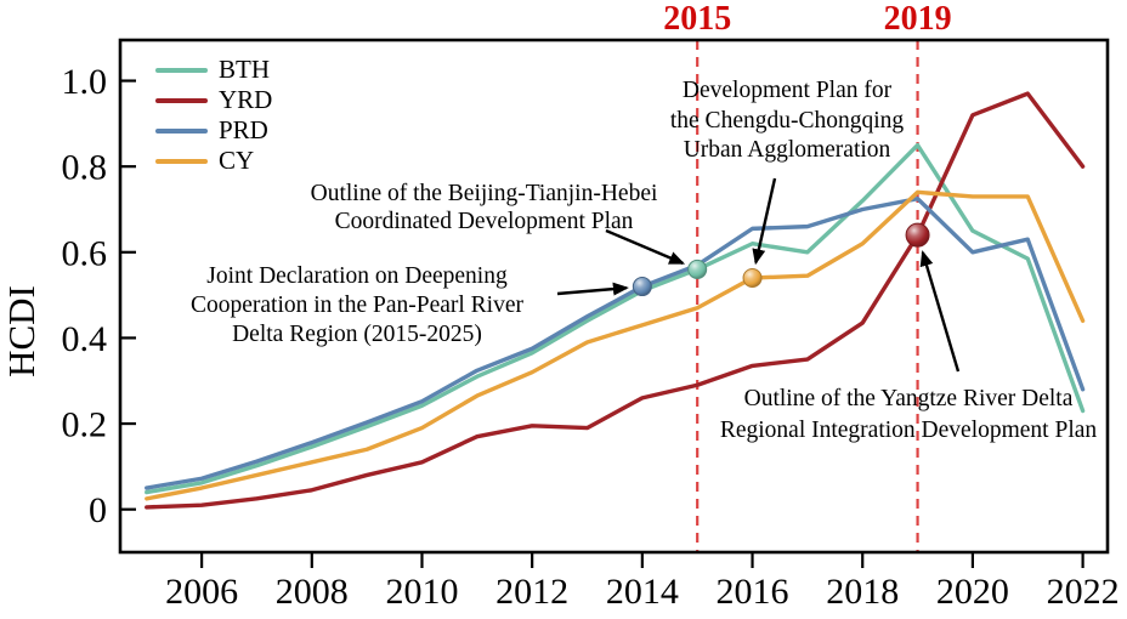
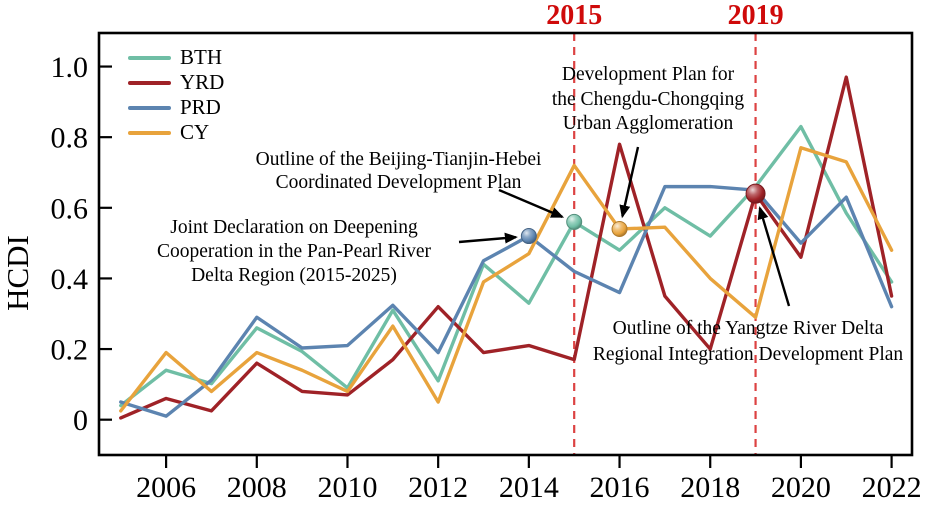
BTH/2006: 0.06 -> 0.14
YRD/2006: 0.01 -> 0.06
PRD/2006: 0.07 -> 0.01
CY/2006: 0.05 -> 0.19
BTH/2008: 0.15 -> 0.26
YRD/2008: 0.04 -> 0.16
PRD/2008: 0.16 -> 0.29
CY/2008: 0.11 -> 0.19
BTH/2010: 0.24 -> 0.09
YRD/2010: 0.11 -> 0.07
PRD/2010: 0.25 -> 0.21
CY/2010: 0.19 -> 0.08
BTH/2012: 0.36 -> 0.11
YRD/2012: 0.20 -> 0.32
PRD/2012: 0.38 -> 0.19
CY/2012: 0.32 -> 0.05
BTH/2014: 0.51 -> 0.33
YRD/2014: 0.26 -> 0.21
CY/2014: 0.43 -> 0.47
YRD/2015: 0.29 -> 0.17
PRD/2015: 0.57 -> 0.42
CY/2015: 0.47 -> 0.72
BTH/2016: 0.62 -> 0.48
YRD/2016: 0.34 -> 0.78
PRD/2016: 0.66 -> 0.36
BTH/2018: 0.72 -> 0.52
YRD/2018: 0.43 -> 0.20
PRD/2018: 0.70 -> 0.66
CY/2018: 0.62 -> 0.40
BTH/2019: 0.85 -> 0.66
PRD/2019: 0.72 -> 0.65
CY/2019: 0.74 -> 0.29
BTH/2020: 0.65 -> 0.83
YRD/2020: 0.92 -> 0.46
PRD/2020: 0.60 -> 0.50
CY/2020: 0.73 -> 0.77
BTH/2022: 0.23 -> 0.39
YRD/2022: 0.80 -> 0.35
PRD/2022: 0.28 -> 0.32
CY/2022: 0.44 -> 0.48
